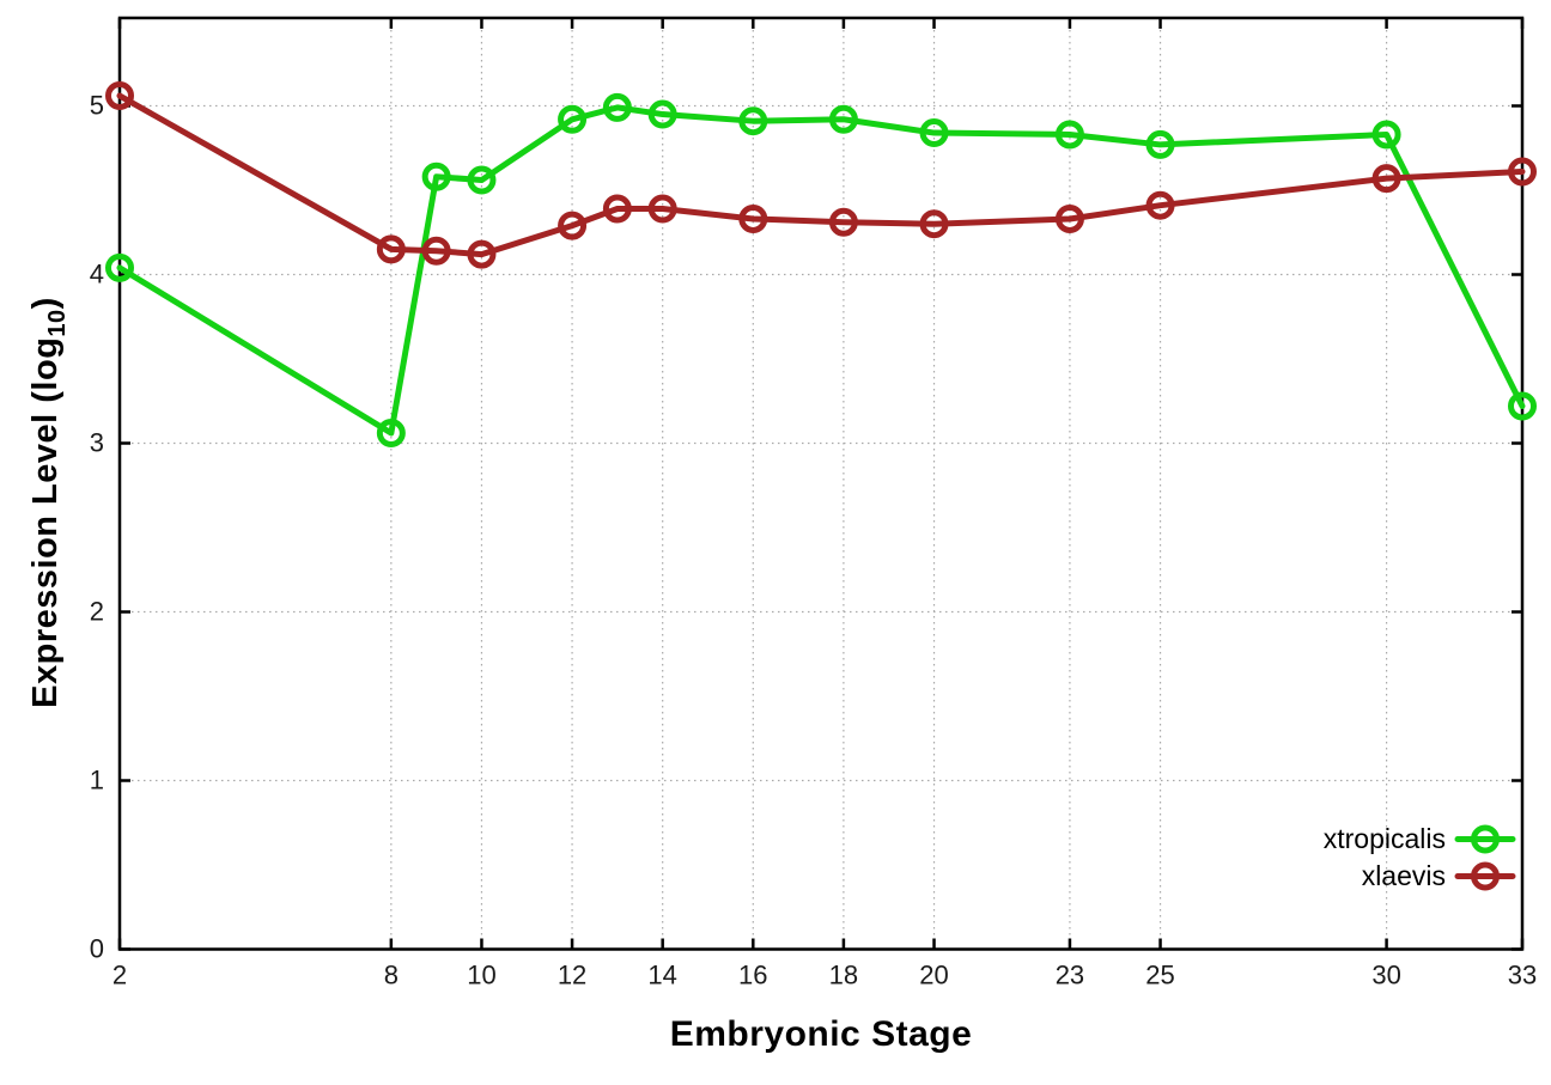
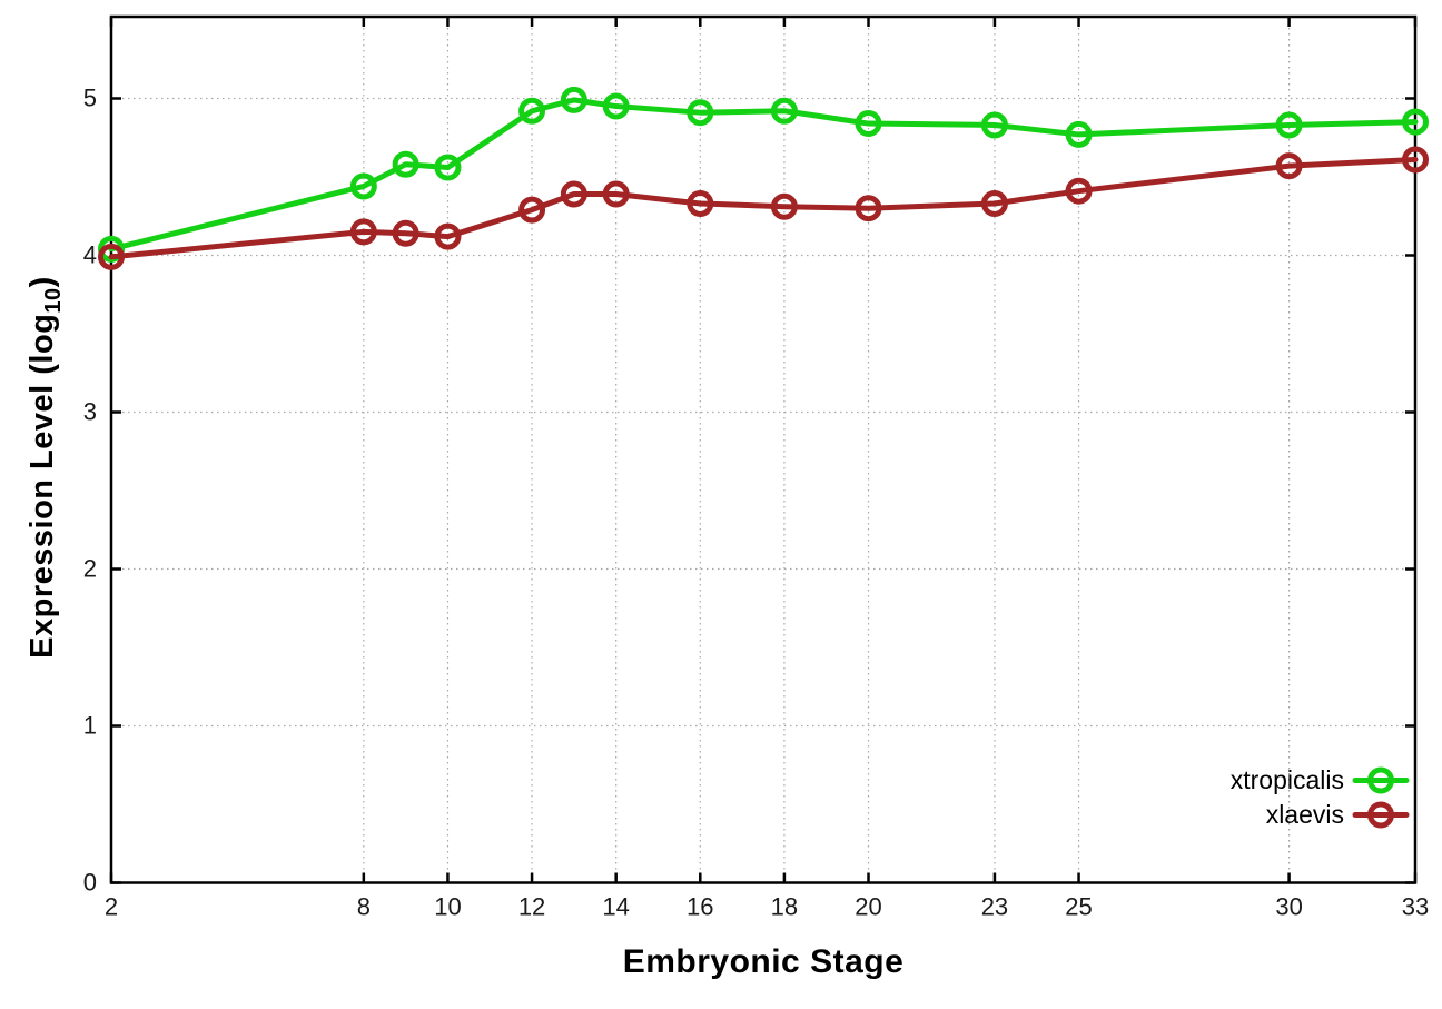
xlaevis/2: 5.06 -> 3.99
xtropicalis/8: 3.06 -> 4.44
xtropicalis/33: 3.22 -> 4.85
